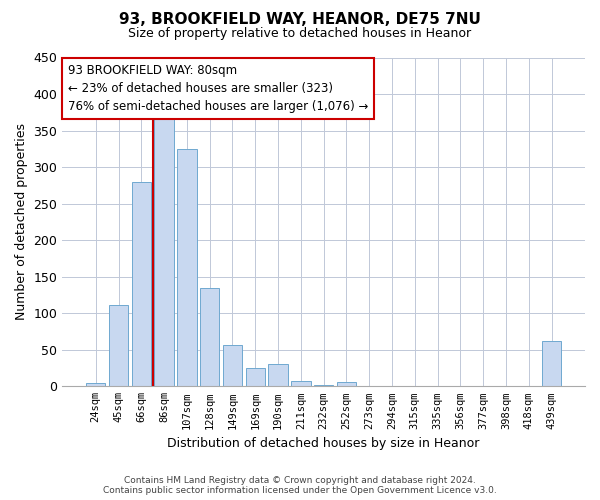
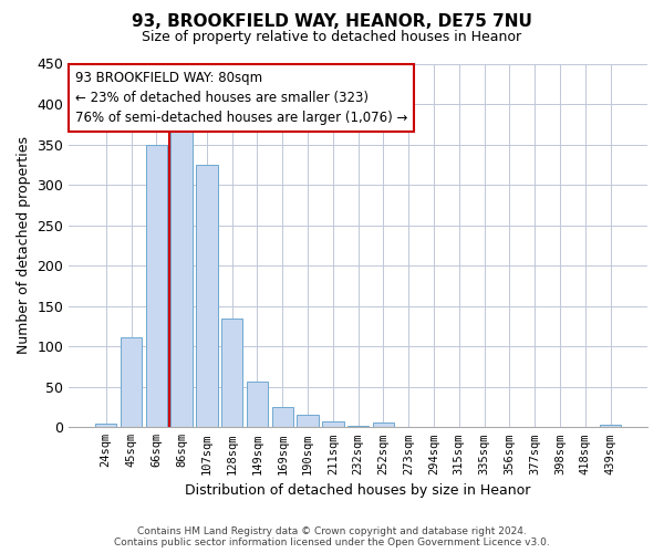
66sqm: 280 -> 350
190sqm: 30 -> 15
439sqm: 62 -> 3
